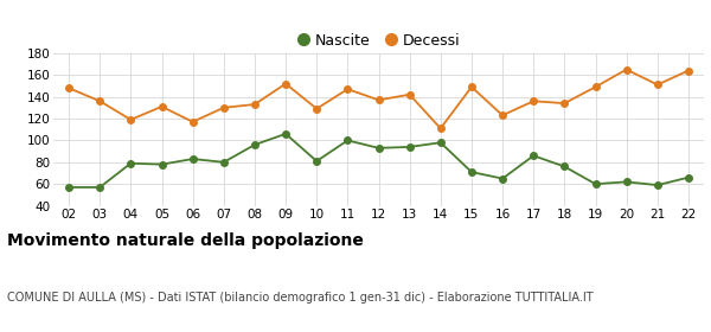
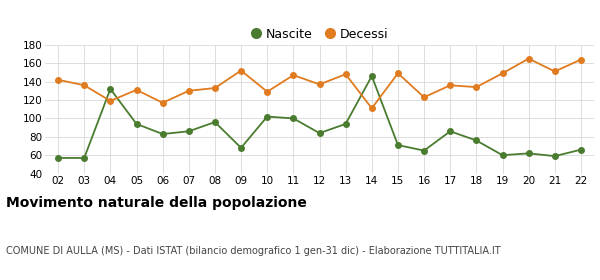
Decessi/02: 148 -> 142
Nascite/04: 79 -> 132
Nascite/05: 78 -> 94
Nascite/07: 80 -> 86
Nascite/09: 106 -> 68
Nascite/10: 81 -> 102
Nascite/12: 93 -> 84
Decessi/13: 142 -> 148
Nascite/14: 98 -> 146
